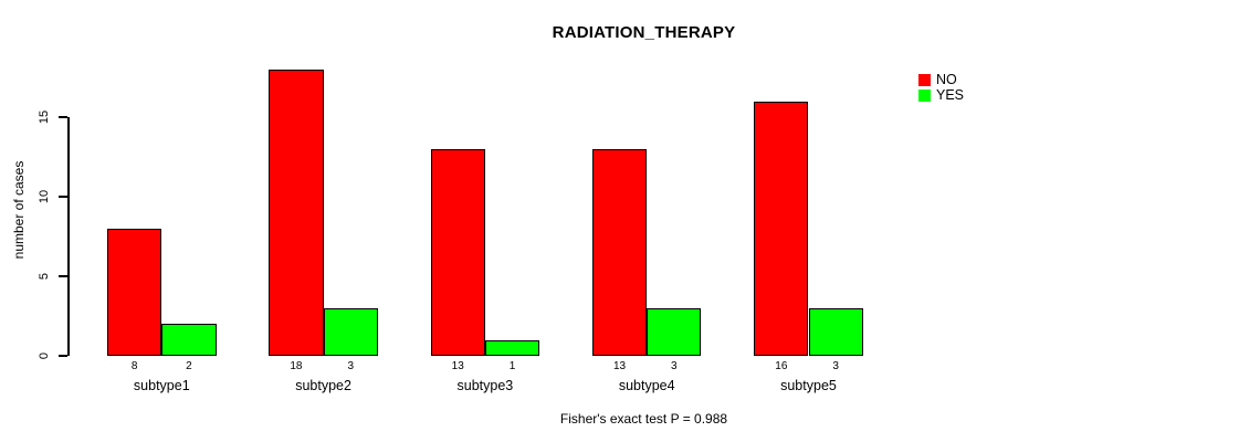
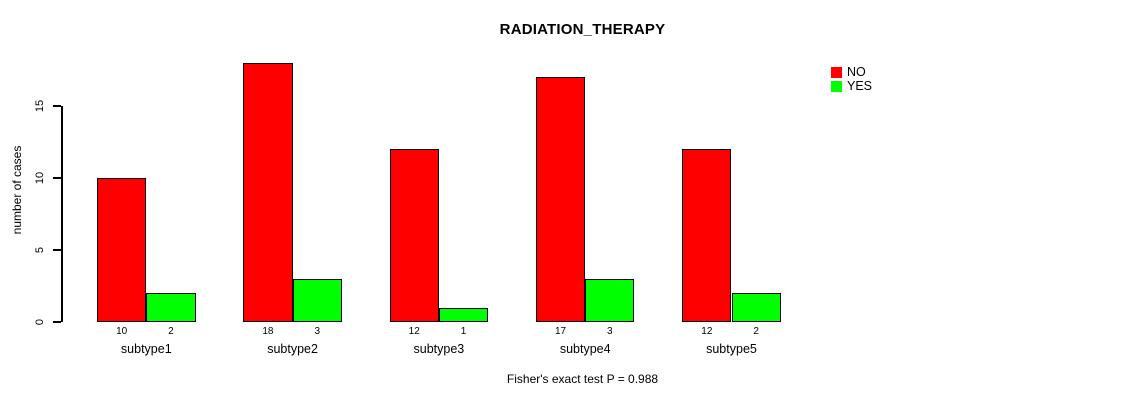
NO/subtype1: 8 -> 10
NO/subtype3: 13 -> 12
NO/subtype4: 13 -> 17
NO/subtype5: 16 -> 12
YES/subtype5: 3 -> 2
